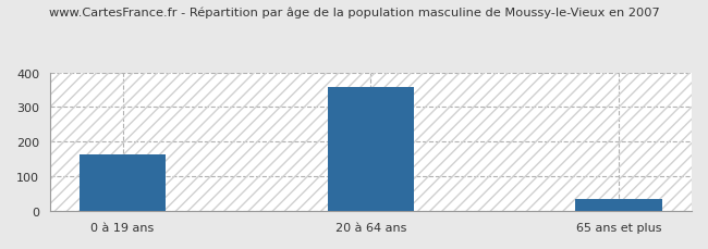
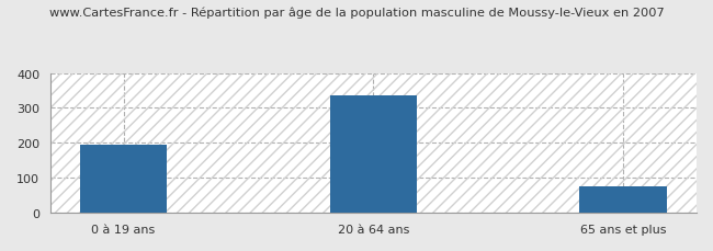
0 à 19 ans: 163 -> 195
20 à 64 ans: 357 -> 335
65 ans et plus: 34 -> 75
